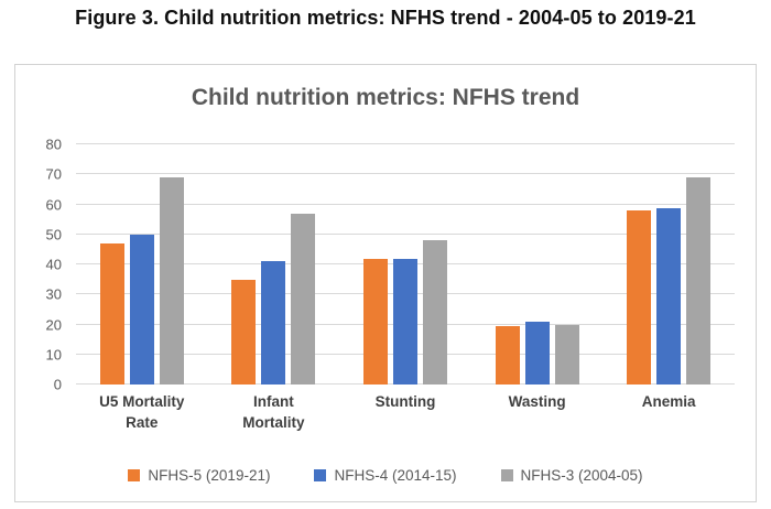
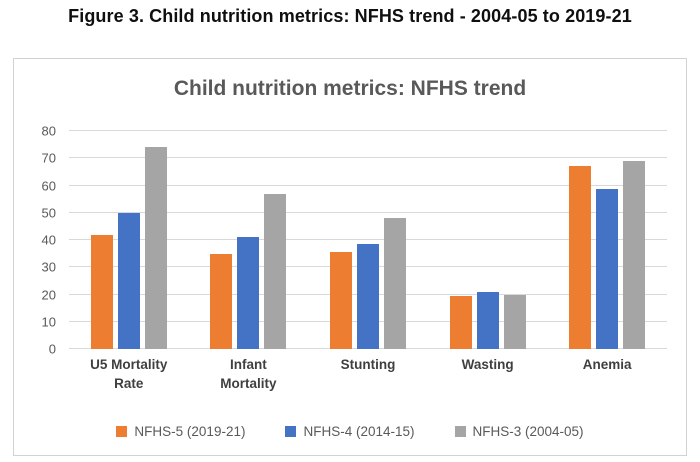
NFHS-5 (2019-21)/U5 Mortality Rate: 47 -> 42
NFHS-3 (2004-05)/U5 Mortality Rate: 69 -> 74
NFHS-5 (2019-21)/Stunting: 42 -> 36
NFHS-4 (2014-15)/Stunting: 42 -> 38
NFHS-5 (2019-21)/Anemia: 58 -> 67
